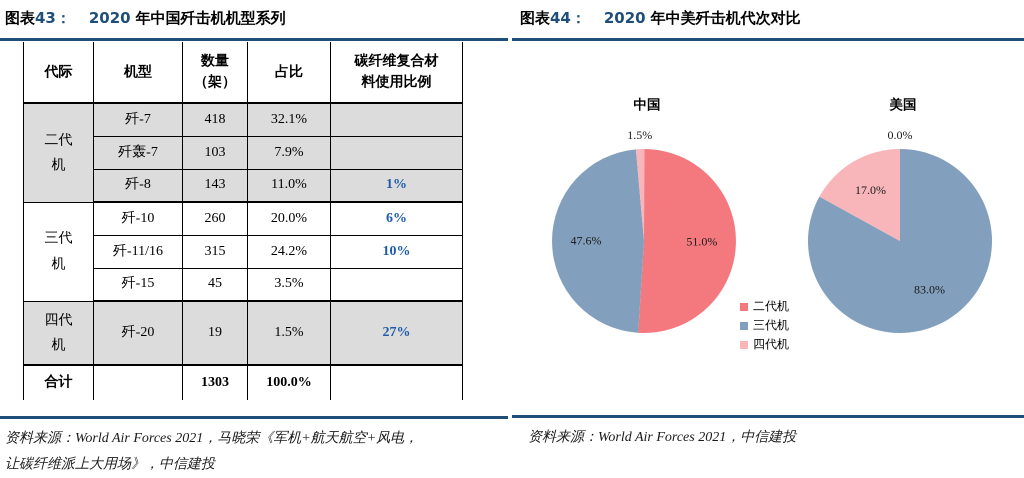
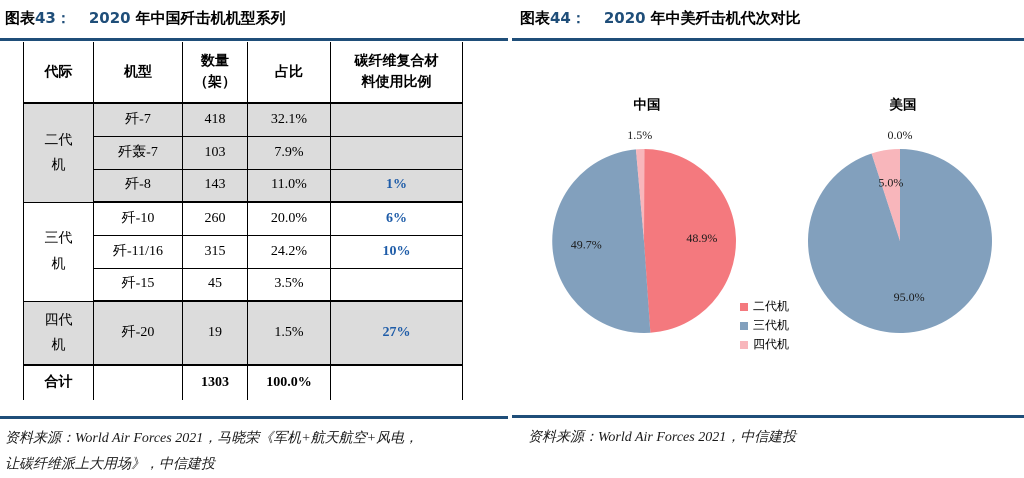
中国/二代机: 51.0% -> 48.9%
中国/三代机: 47.6% -> 49.7%
美国/三代机: 83.0% -> 95.0%
美国/四代机: 17.0% -> 5.0%
